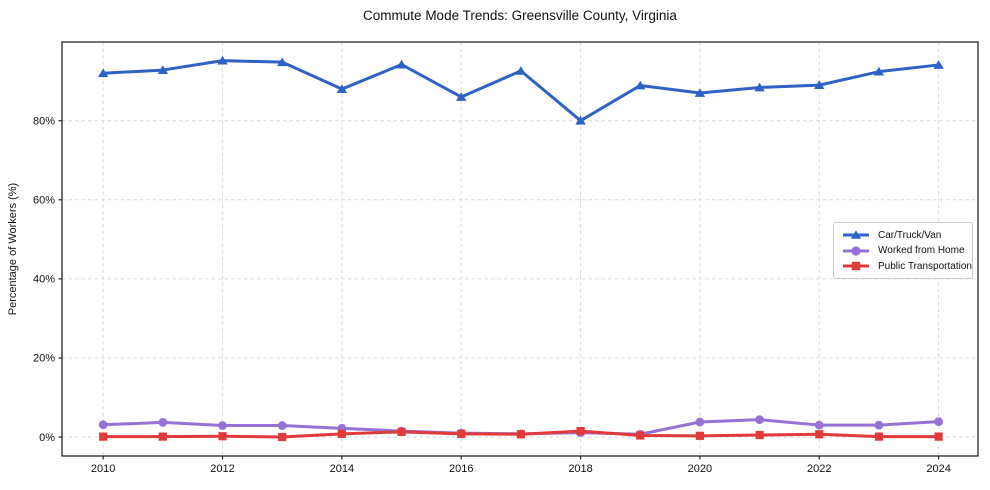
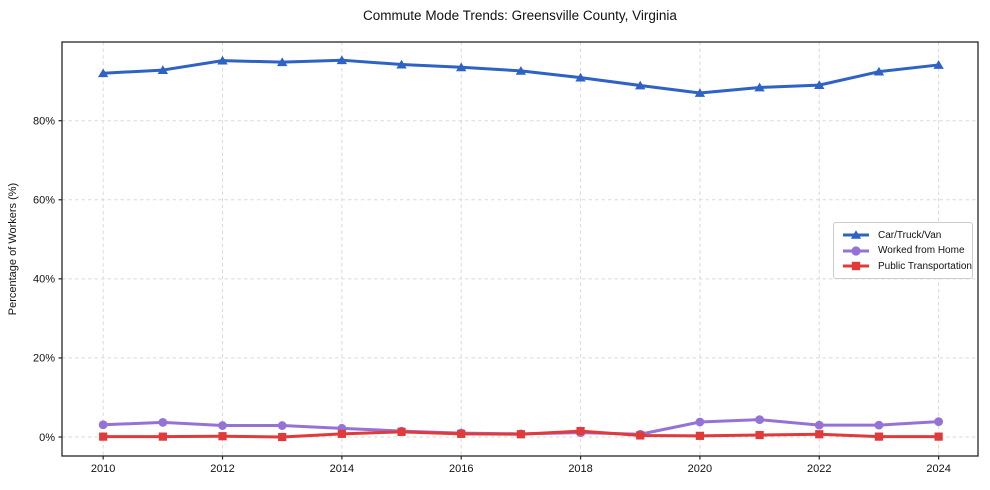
Car/Truck/Van/2014: 88% -> 95%
Car/Truck/Van/2016: 86% -> 94%
Car/Truck/Van/2018: 80% -> 91%
